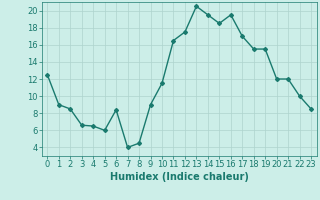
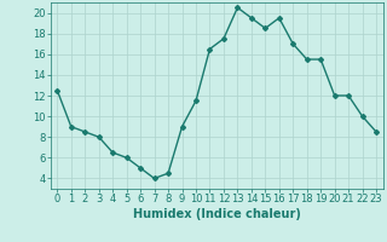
3: 6.6 -> 8.0
6: 8.4 -> 5.0
